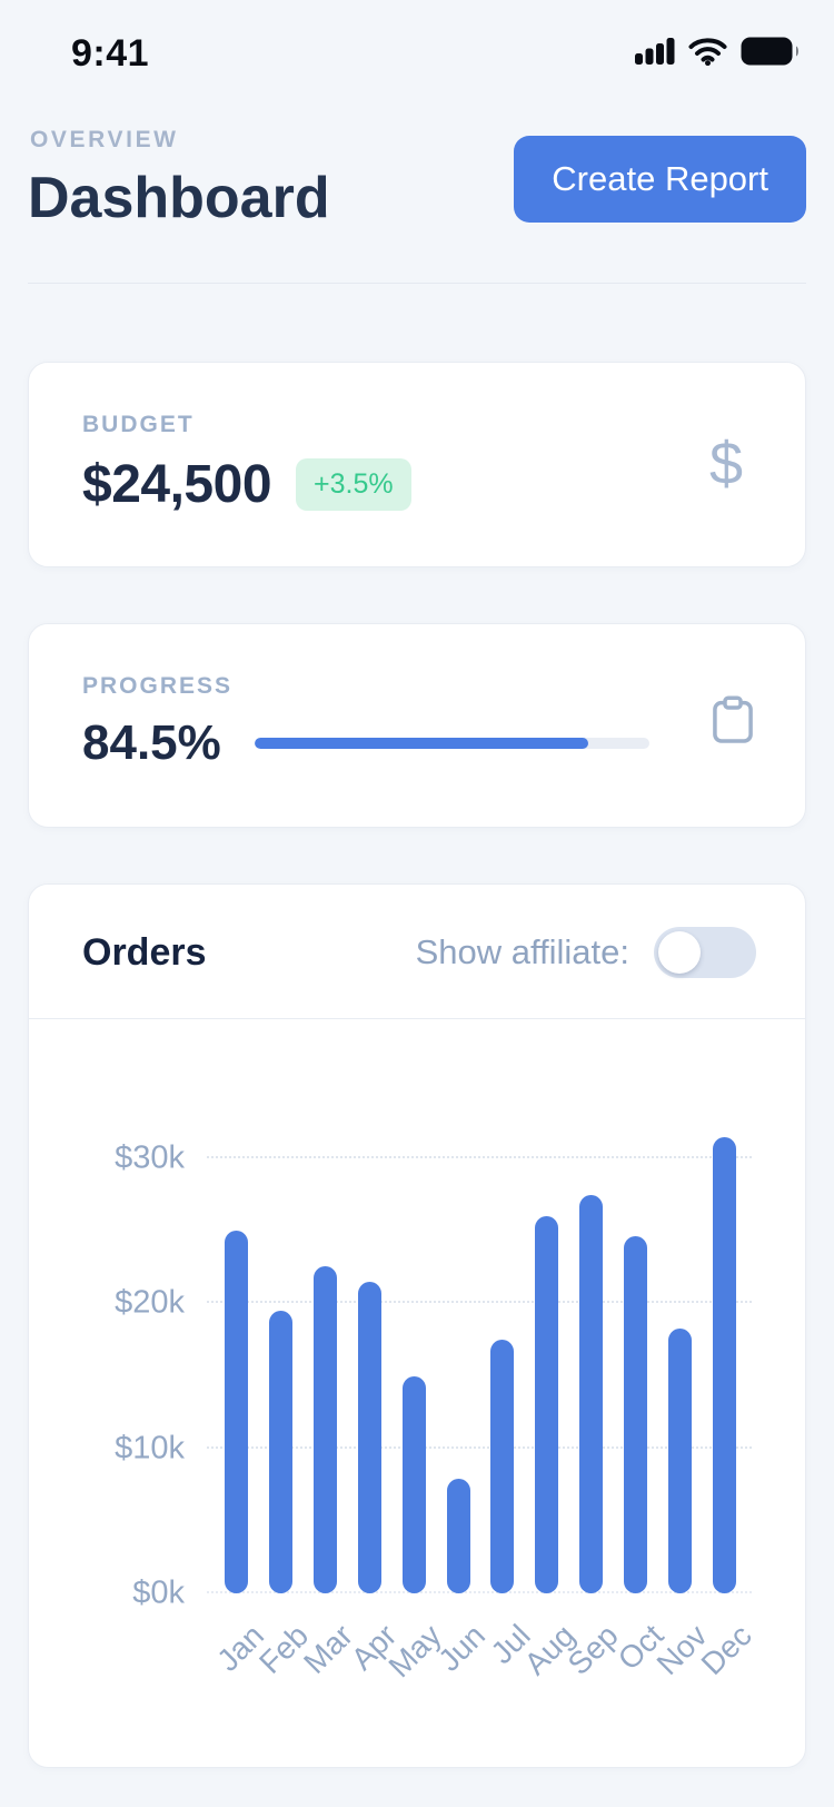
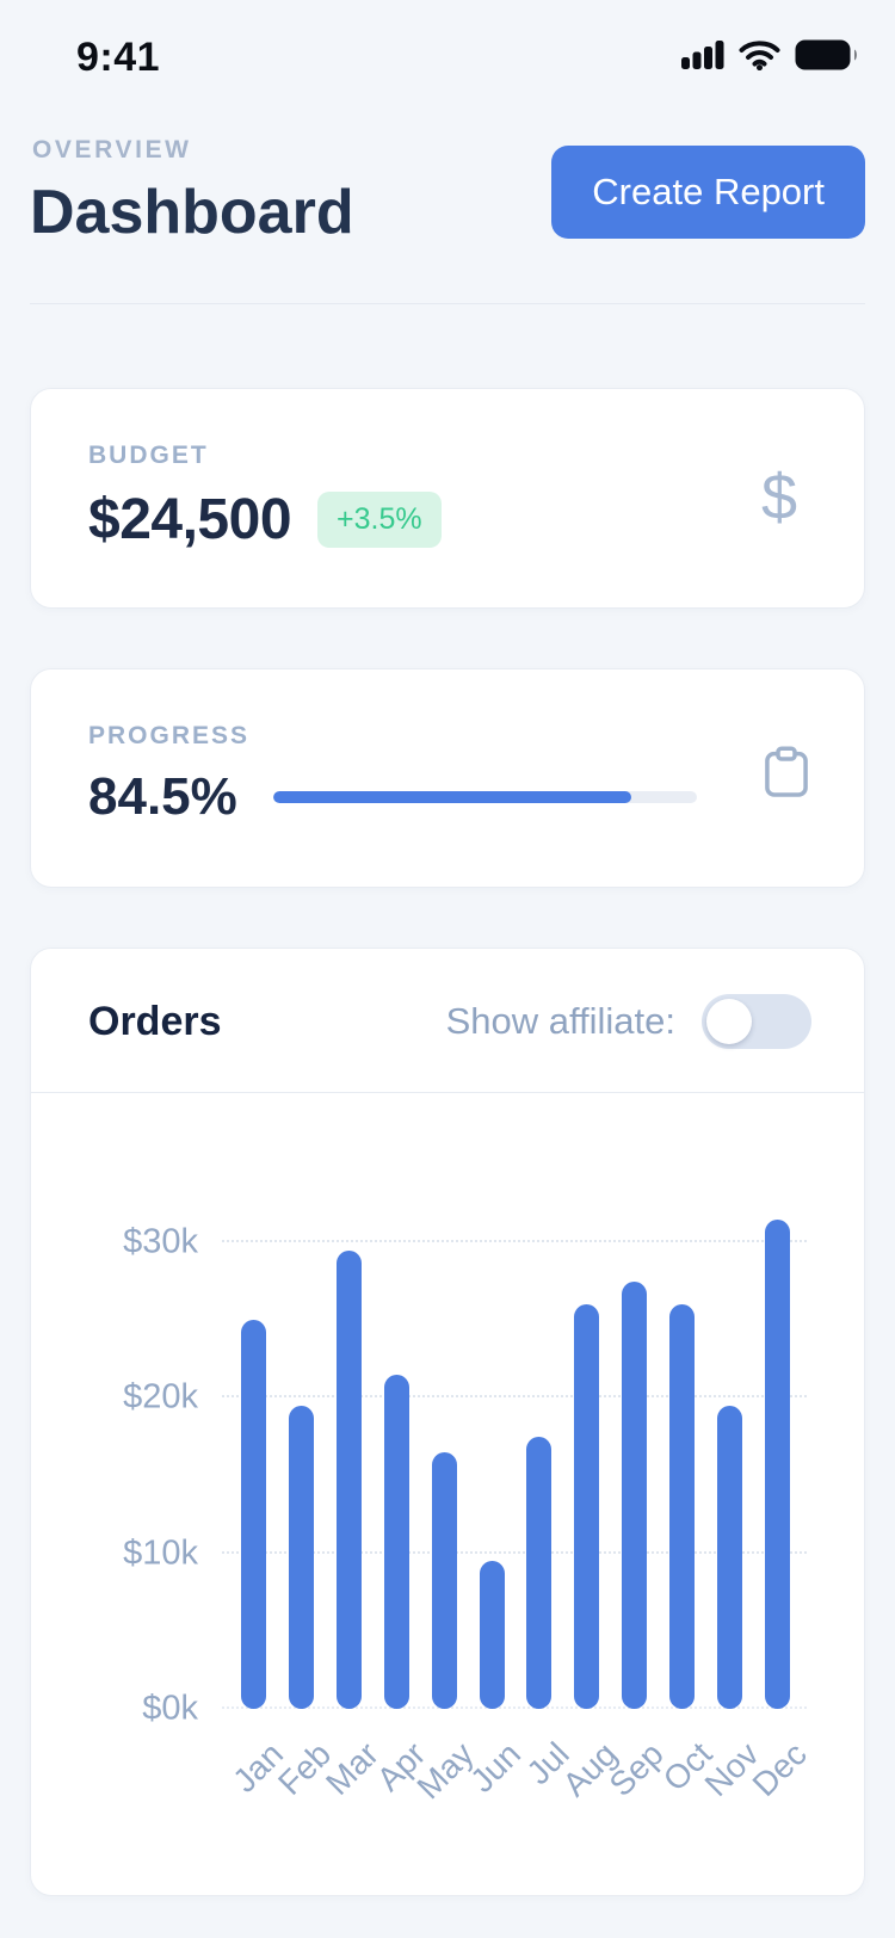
Mar: $22.6k -> $29.5k
May: $15.0k -> $16.5k
Jun: $7.9k -> $9.5k
Oct: $24.6k -> $26.0k
Nov: $18.3k -> $19.5k
